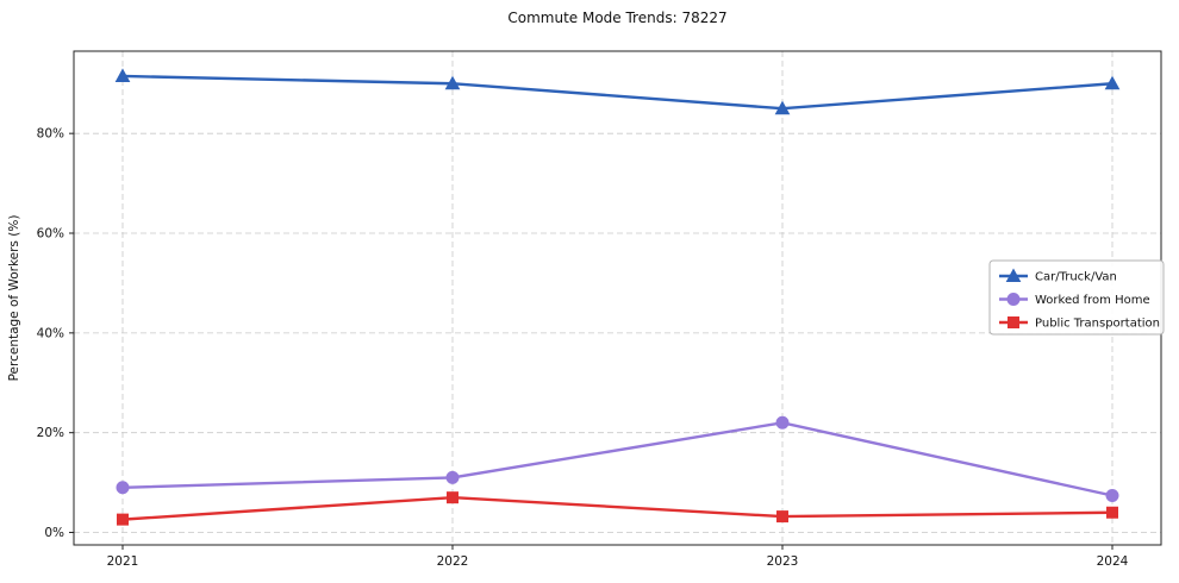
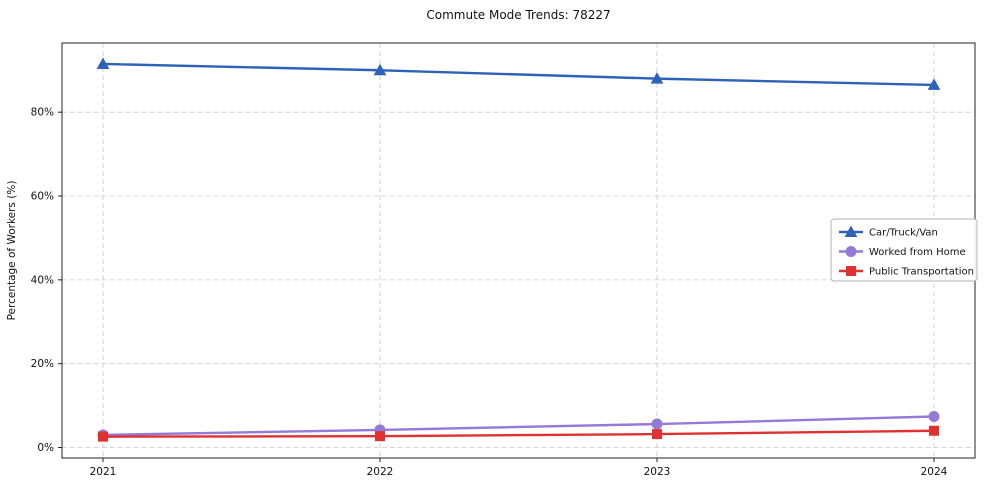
Worked from Home/2021: 9% -> 3%
Worked from Home/2022: 11% -> 4%
Public Transportation/2022: 7% -> 3%
Car/Truck/Van/2023: 85% -> 88%
Worked from Home/2023: 22% -> 6%
Car/Truck/Van/2024: 90% -> 86%
